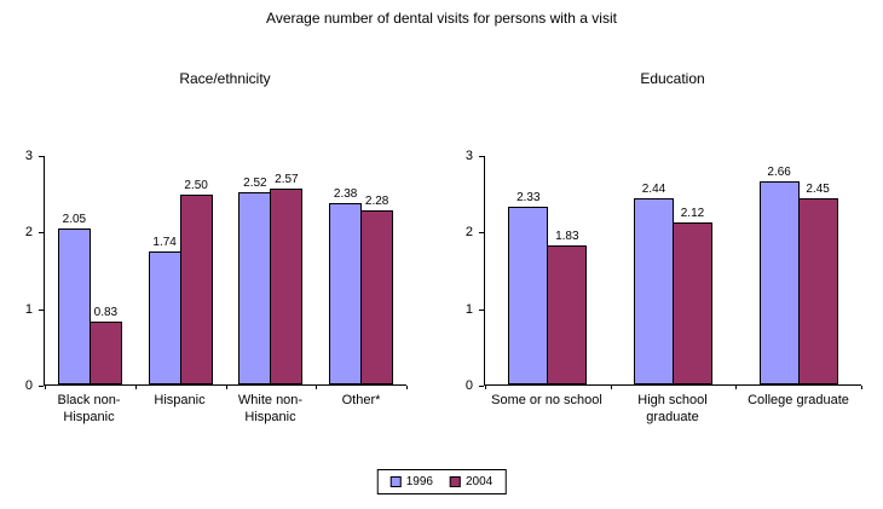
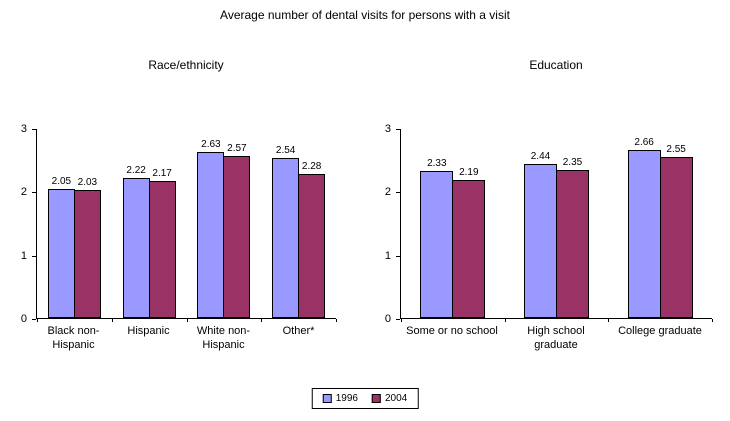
Race/ethnicity/2004/Black non- Hispanic: 0.83 -> 2.03
Race/ethnicity/1996/Hispanic: 1.74 -> 2.22
Race/ethnicity/2004/Hispanic: 2.50 -> 2.17
Race/ethnicity/1996/White non- Hispanic: 2.52 -> 2.63
Race/ethnicity/1996/Other*: 2.38 -> 2.54
Education/2004/Some or no school: 1.83 -> 2.19
Education/2004/High school graduate: 2.12 -> 2.35
Education/2004/College graduate: 2.45 -> 2.55
